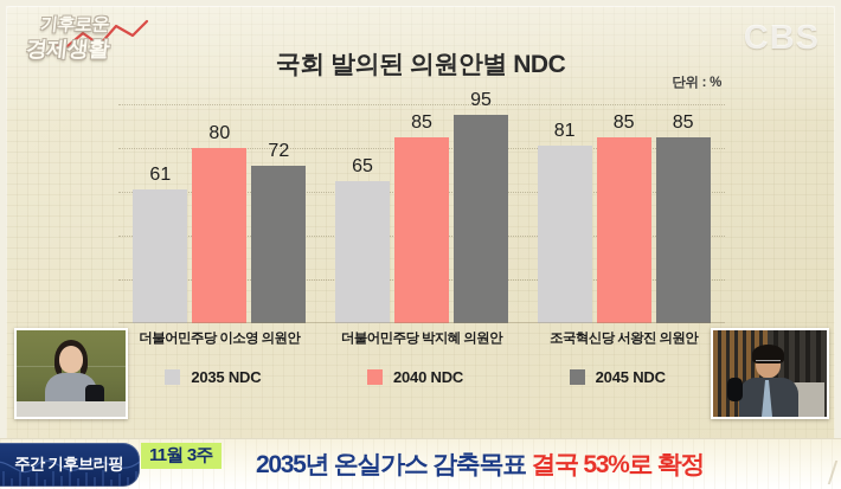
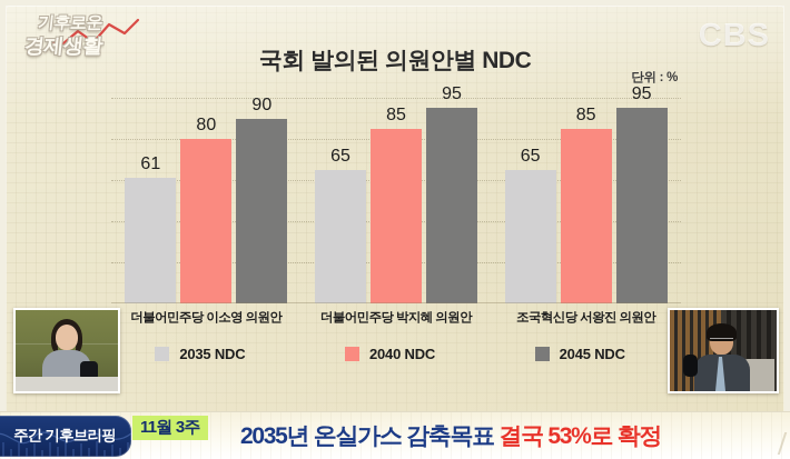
2045 NDC/더불어민주당 이소영 의원안: 72 -> 90
2035 NDC/조국혁신당 서왕진 의원안: 81 -> 65
2045 NDC/조국혁신당 서왕진 의원안: 85 -> 95
